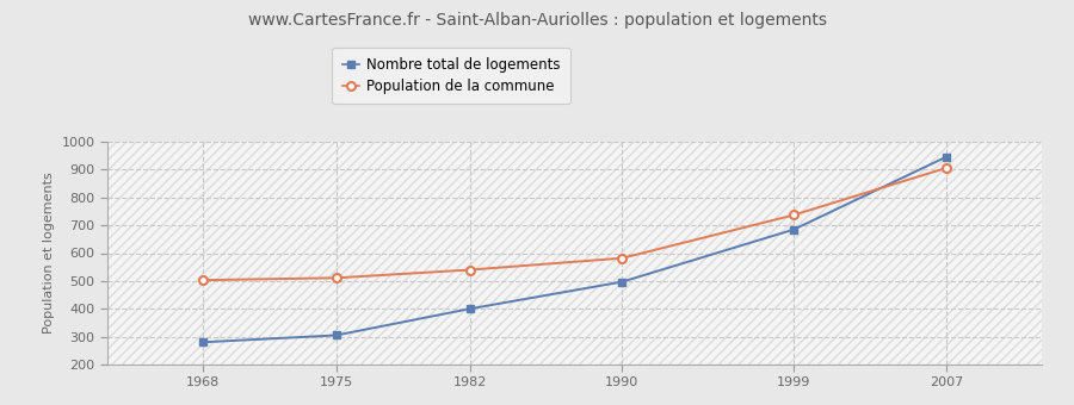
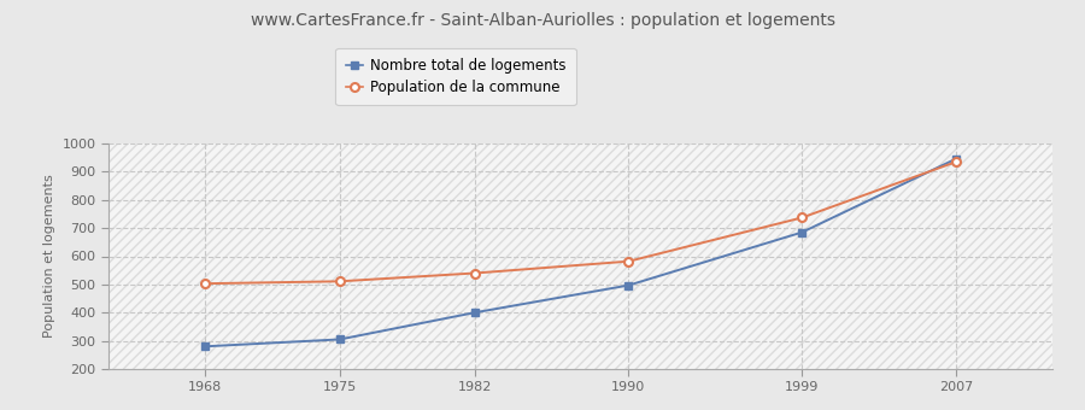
Population de la commune/2007: 906 -> 935
